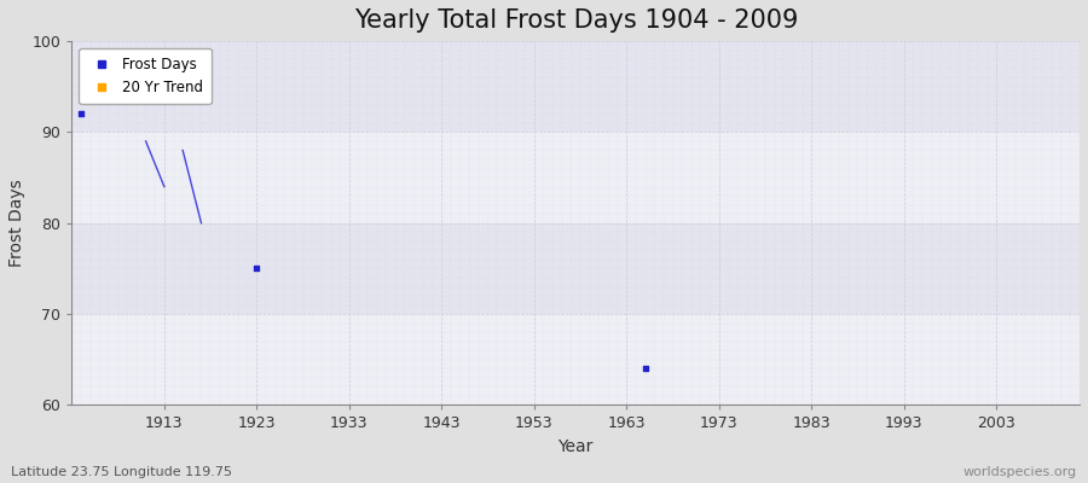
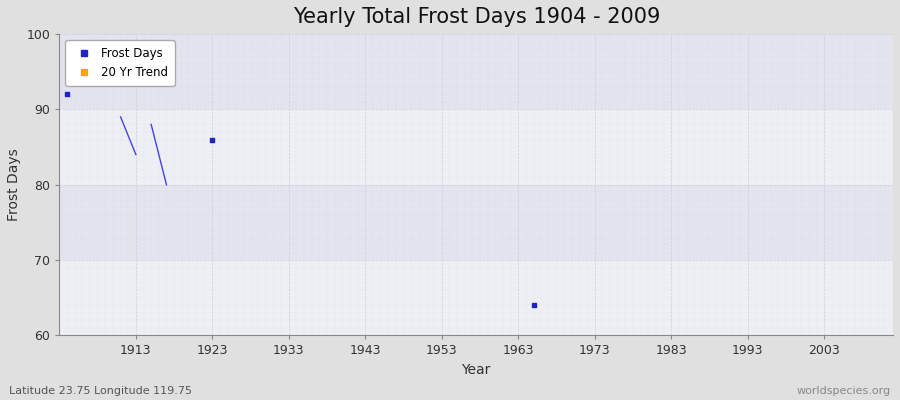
1923: 75 -> 86
